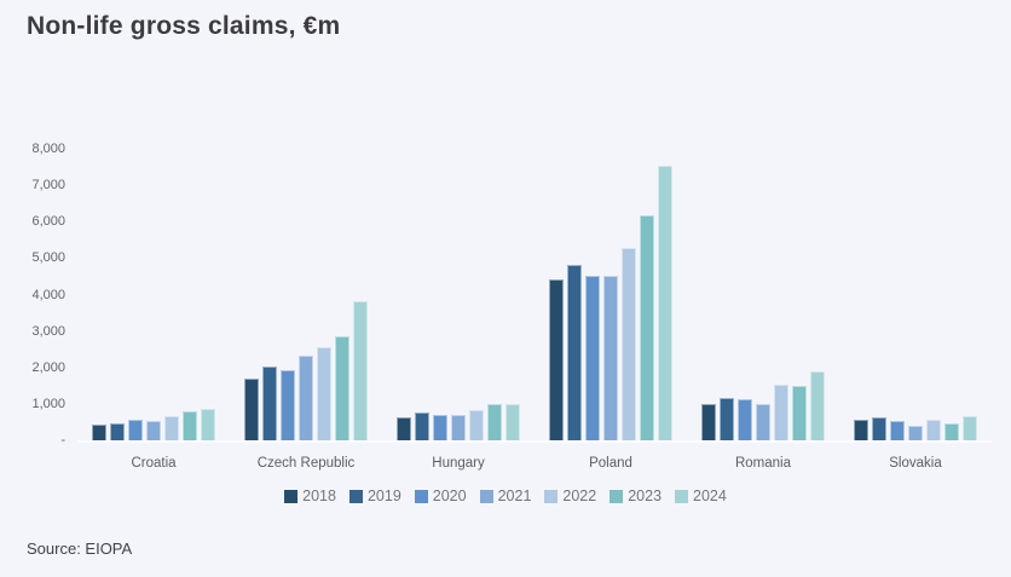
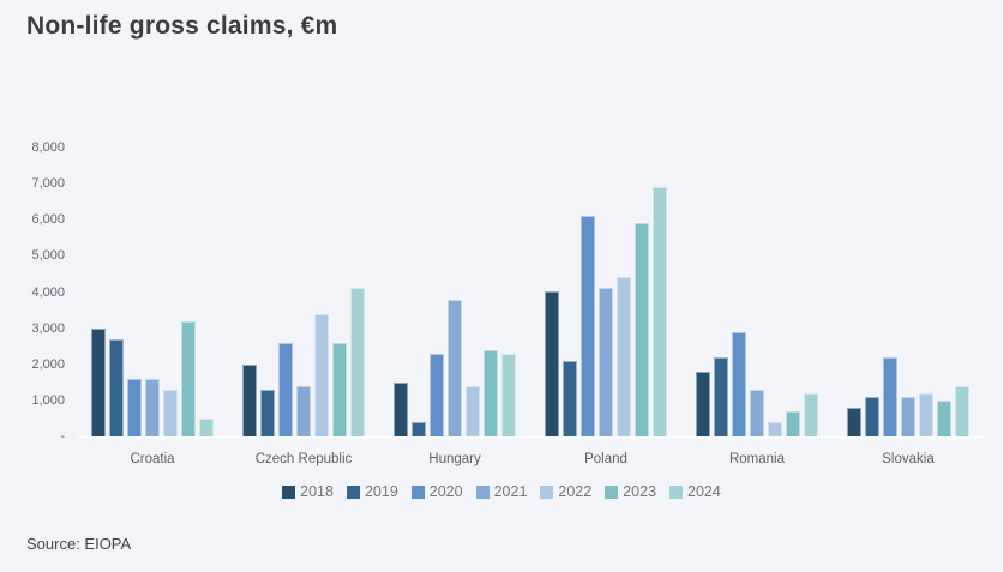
2018/Croatia: 400 -> 3000
2019/Croatia: 500 -> 2700
2020/Croatia: 600 -> 1600
2021/Croatia: 500 -> 1600
2022/Croatia: 600 -> 1300
2023/Croatia: 800 -> 3200
2024/Croatia: 900 -> 500
2018/Czech Republic: 1700 -> 2000
2019/Czech Republic: 2000 -> 1300
2020/Czech Republic: 1900 -> 2600
2021/Czech Republic: 2300 -> 1400
2022/Czech Republic: 2600 -> 3400
2023/Czech Republic: 2900 -> 2600
2024/Czech Republic: 3800 -> 4100
2018/Hungary: 600 -> 1500
2019/Hungary: 800 -> 400
2020/Hungary: 700 -> 2300
2021/Hungary: 700 -> 3800
2022/Hungary: 800 -> 1400
2023/Hungary: 1000 -> 2400
2024/Hungary: 1000 -> 2300
2018/Poland: 4400 -> 4000
2019/Poland: 4800 -> 2100
2020/Poland: 4500 -> 6100
2021/Poland: 4500 -> 4100
2022/Poland: 5300 -> 4400
2023/Poland: 6200 -> 5900
2024/Poland: 7600 -> 6900
2018/Romania: 1000 -> 1800
2019/Romania: 1200 -> 2200
2020/Romania: 1100 -> 2900
2021/Romania: 1000 -> 1300
2022/Romania: 1500 -> 400
2023/Romania: 1500 -> 700
2024/Romania: 1900 -> 1200
2018/Slovakia: 600 -> 800
2019/Slovakia: 600 -> 1100
2020/Slovakia: 500 -> 2200
2021/Slovakia: 400 -> 1100
2022/Slovakia: 600 -> 1200
2023/Slovakia: 400 -> 1000
2024/Slovakia: 700 -> 1400
